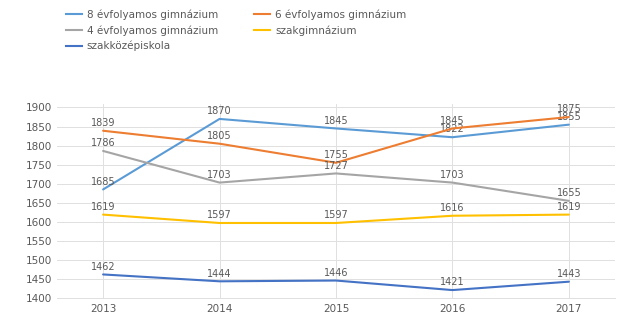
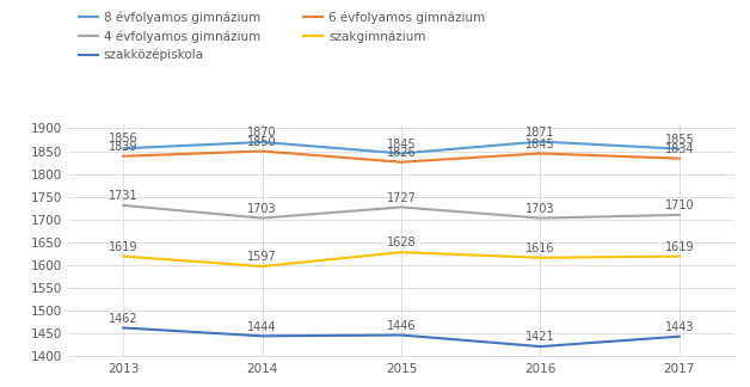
8 évfolyamos gimnázium/2013: 1685 -> 1856
4 évfolyamos gimnázium/2013: 1786 -> 1731
6 évfolyamos gimnázium/2014: 1805 -> 1850
6 évfolyamos gimnázium/2015: 1755 -> 1826
szakgimnázium/2015: 1597 -> 1628
8 évfolyamos gimnázium/2016: 1822 -> 1871
6 évfolyamos gimnázium/2017: 1875 -> 1834
4 évfolyamos gimnázium/2017: 1655 -> 1710
